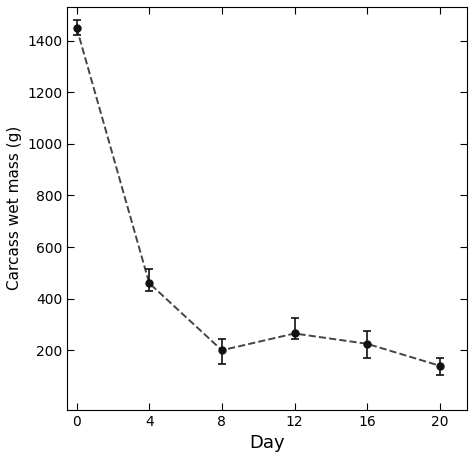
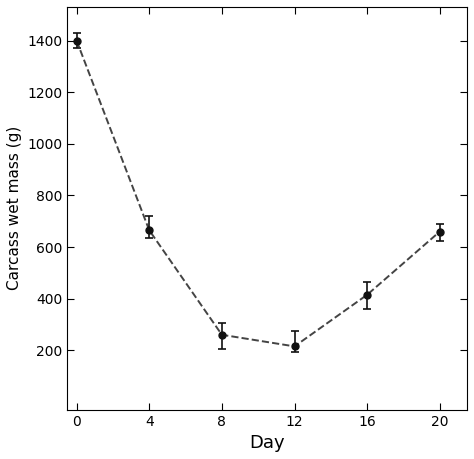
0: 1450 -> 1400
4: 460 -> 665
8: 200 -> 260
12: 265 -> 215
16: 225 -> 415
20: 140 -> 660
